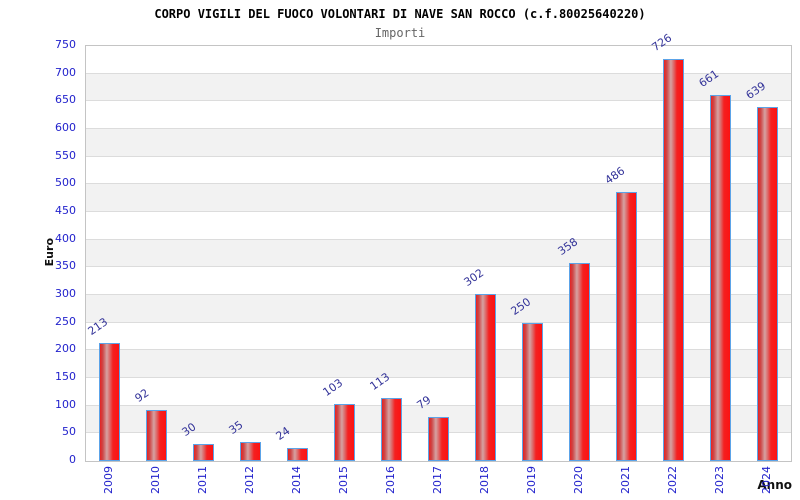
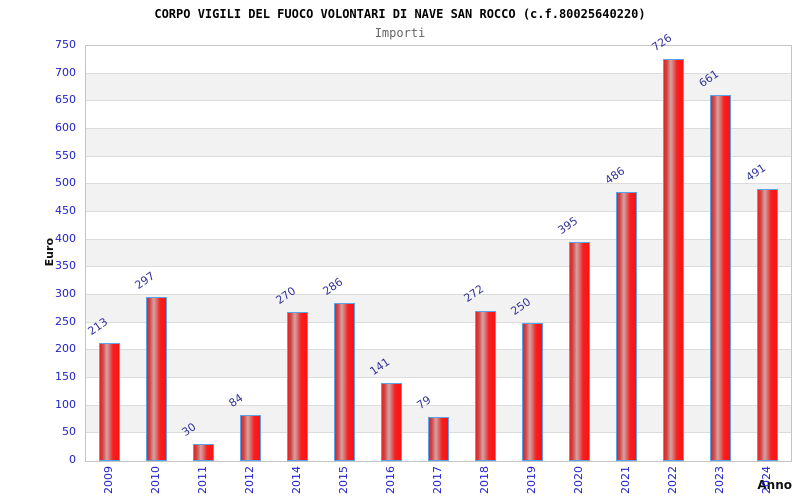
2010: 92 -> 297
2012: 35 -> 84
2014: 24 -> 270
2015: 103 -> 286
2016: 113 -> 141
2018: 302 -> 272
2020: 358 -> 395
2024: 639 -> 491
